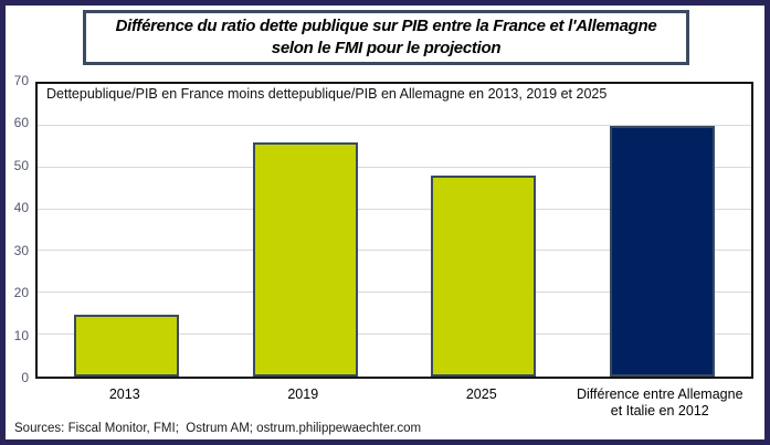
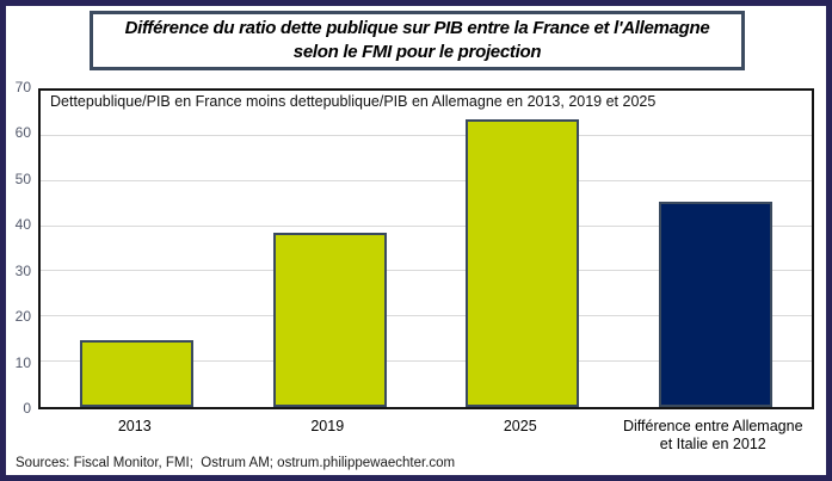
2019: 56 -> 39
2025: 48 -> 64
Différence entre Allemagne et Italie en 2012: 60 -> 46
